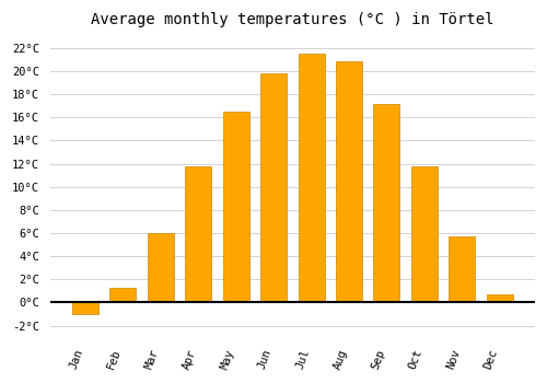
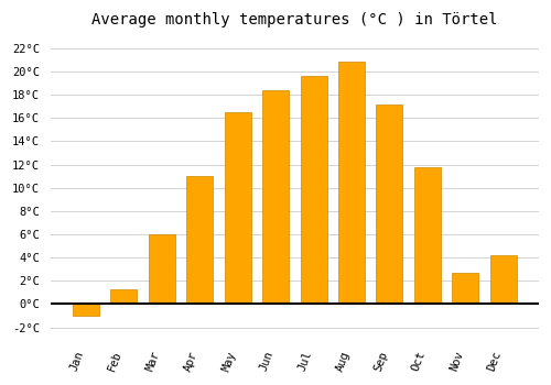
Apr: 11.8°C -> 11.0°C
Jun: 19.8°C -> 18.4°C
Jul: 21.5°C -> 19.6°C
Nov: 5.7°C -> 2.7°C
Dec: 0.7°C -> 4.2°C
